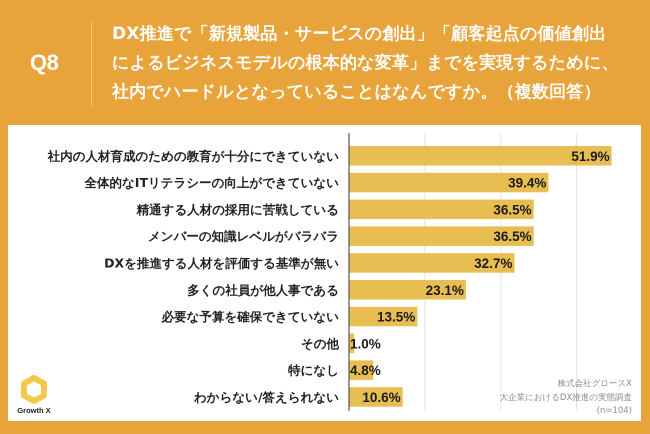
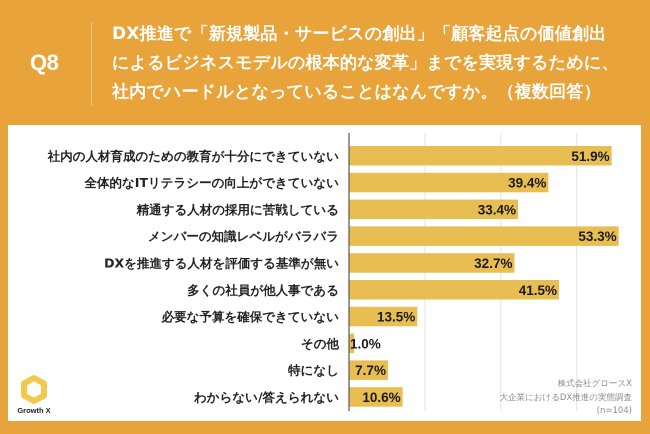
精通する人材の採用に苦戦している: 36.5% -> 33.4%
メンバーの知識レベルがバラバラ: 36.5% -> 53.3%
多くの社員が他人事である: 23.1% -> 41.5%
特になし: 4.8% -> 7.7%
